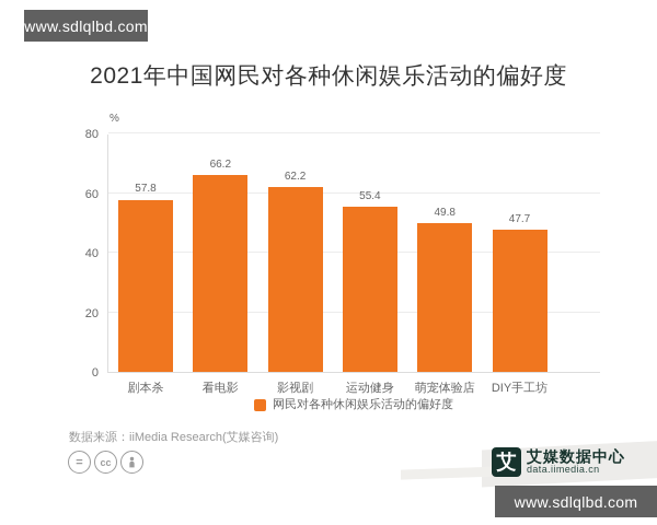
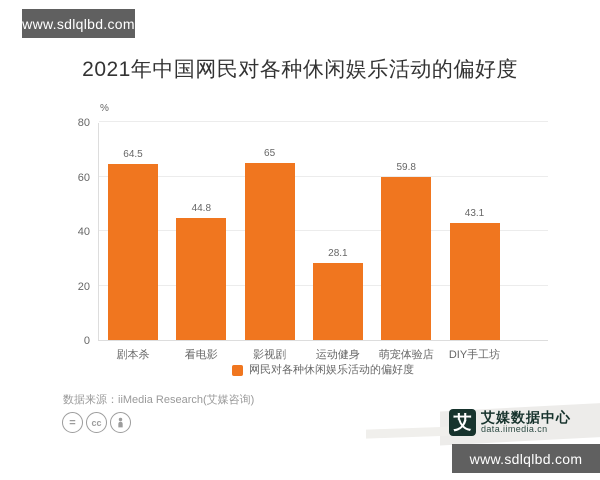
剧本杀: 57.8 -> 64.5
看电影: 66.2 -> 44.8
影视剧: 62.2 -> 65
运动健身: 55.4 -> 28.1
萌宠体验店: 49.8 -> 59.8
DIY手工坊: 47.7 -> 43.1
